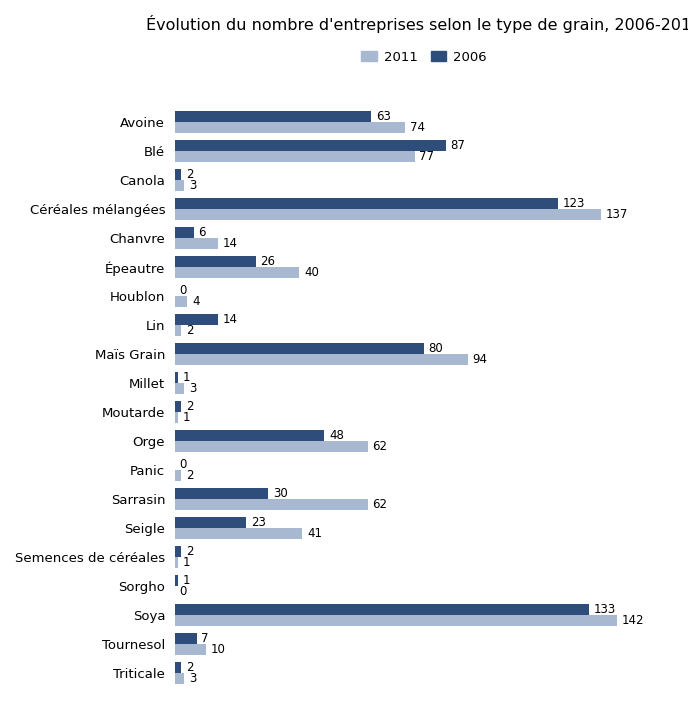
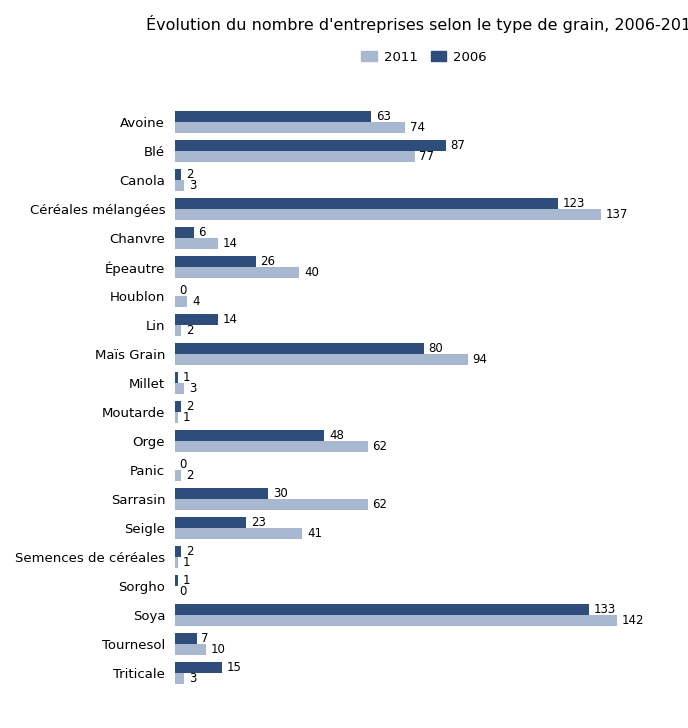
2006/Triticale: 2 -> 15
